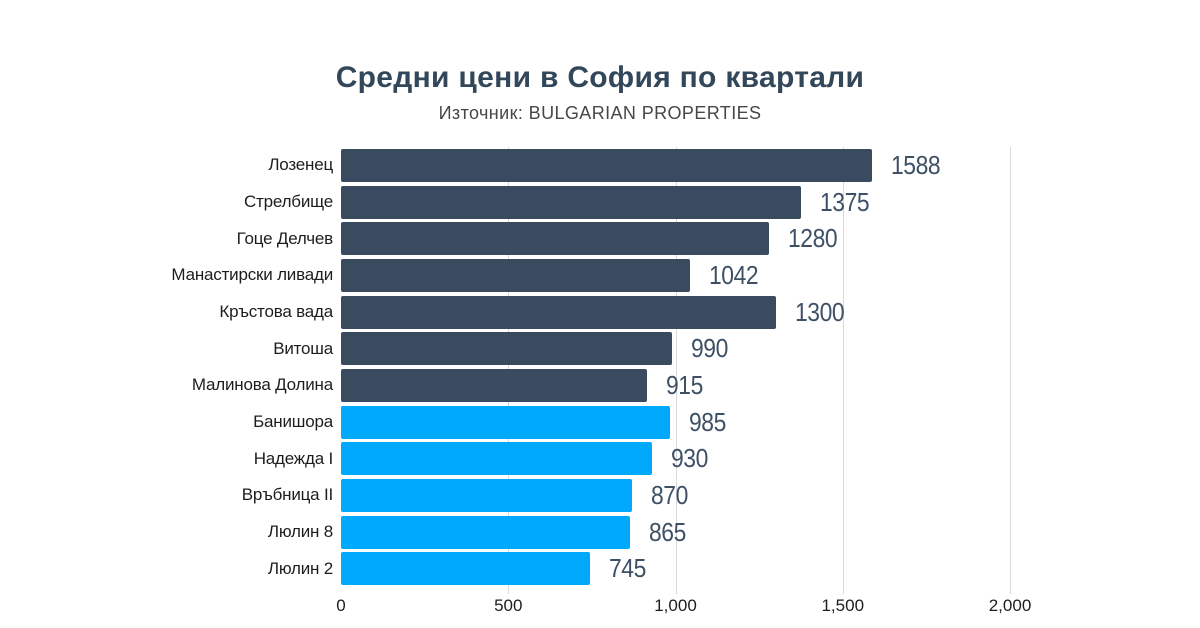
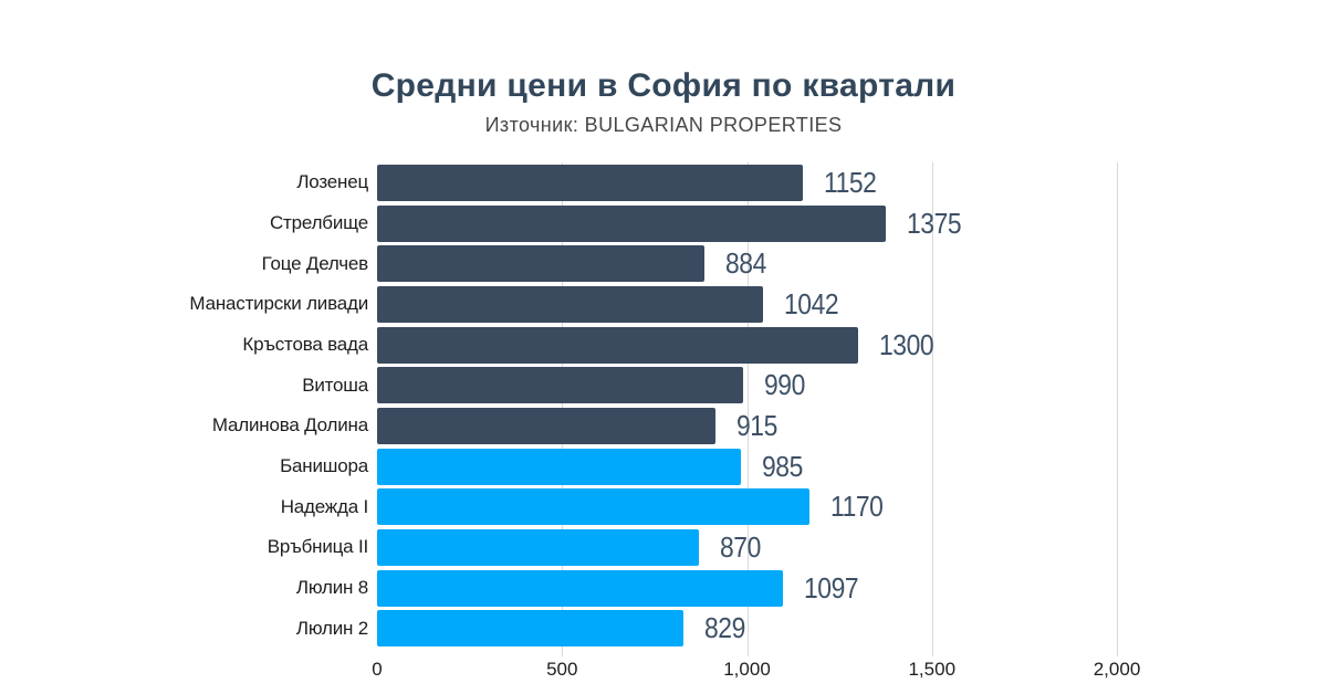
Лозенец: 1588 -> 1152
Гоце Делчев: 1280 -> 884
Надежда I: 930 -> 1170
Люлин 8: 865 -> 1097
Люлин 2: 745 -> 829
